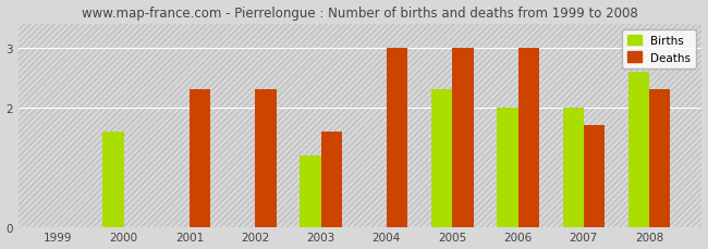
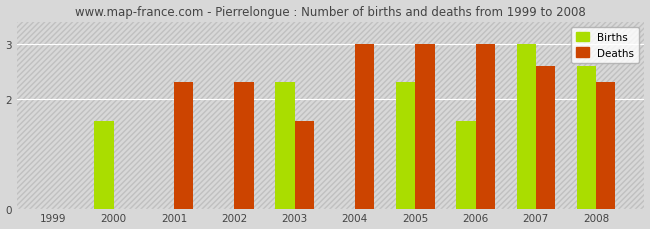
Births/2003: 1.2 -> 2.3
Births/2006: 2.0 -> 1.6
Births/2007: 2.0 -> 3.0
Deaths/2007: 1.7 -> 2.6
